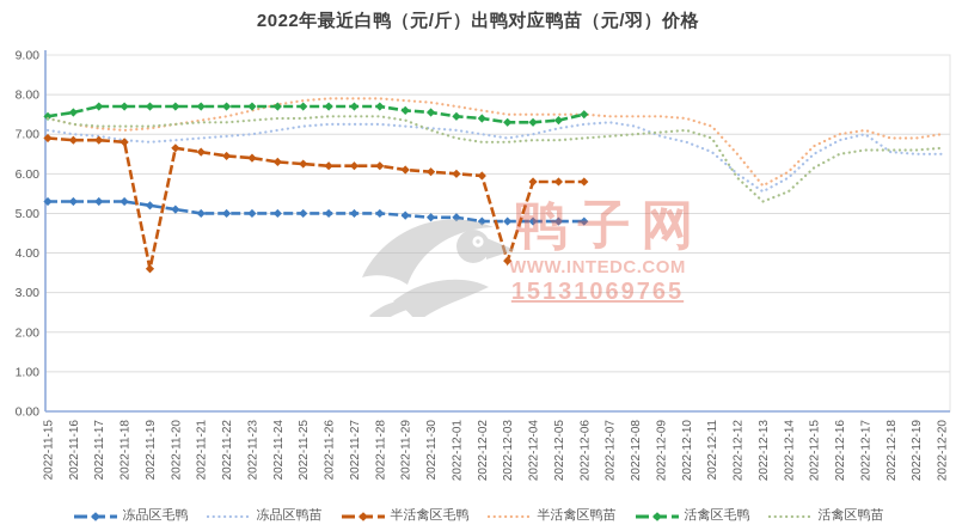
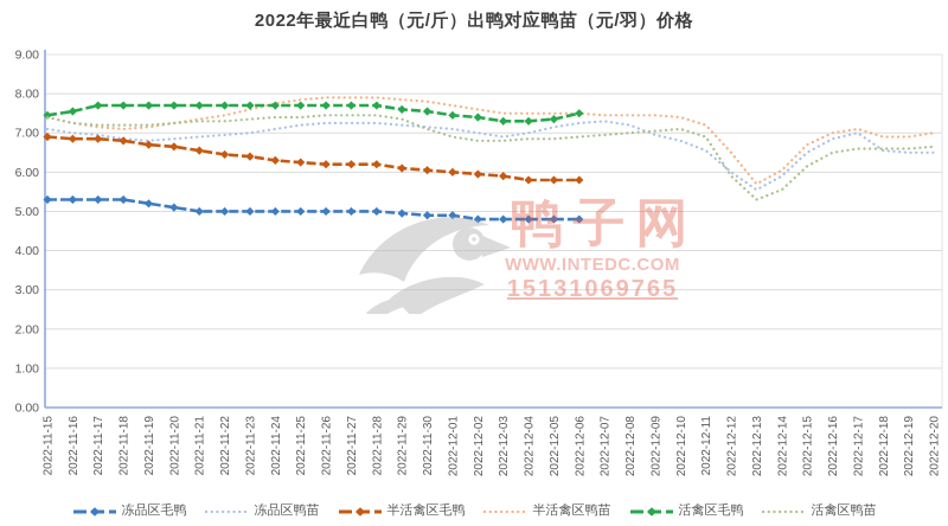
半活禽区毛鸭/2022-11-19: 3.6 -> 6.7
半活禽区毛鸭/2022-12-03: 3.8 -> 5.9
